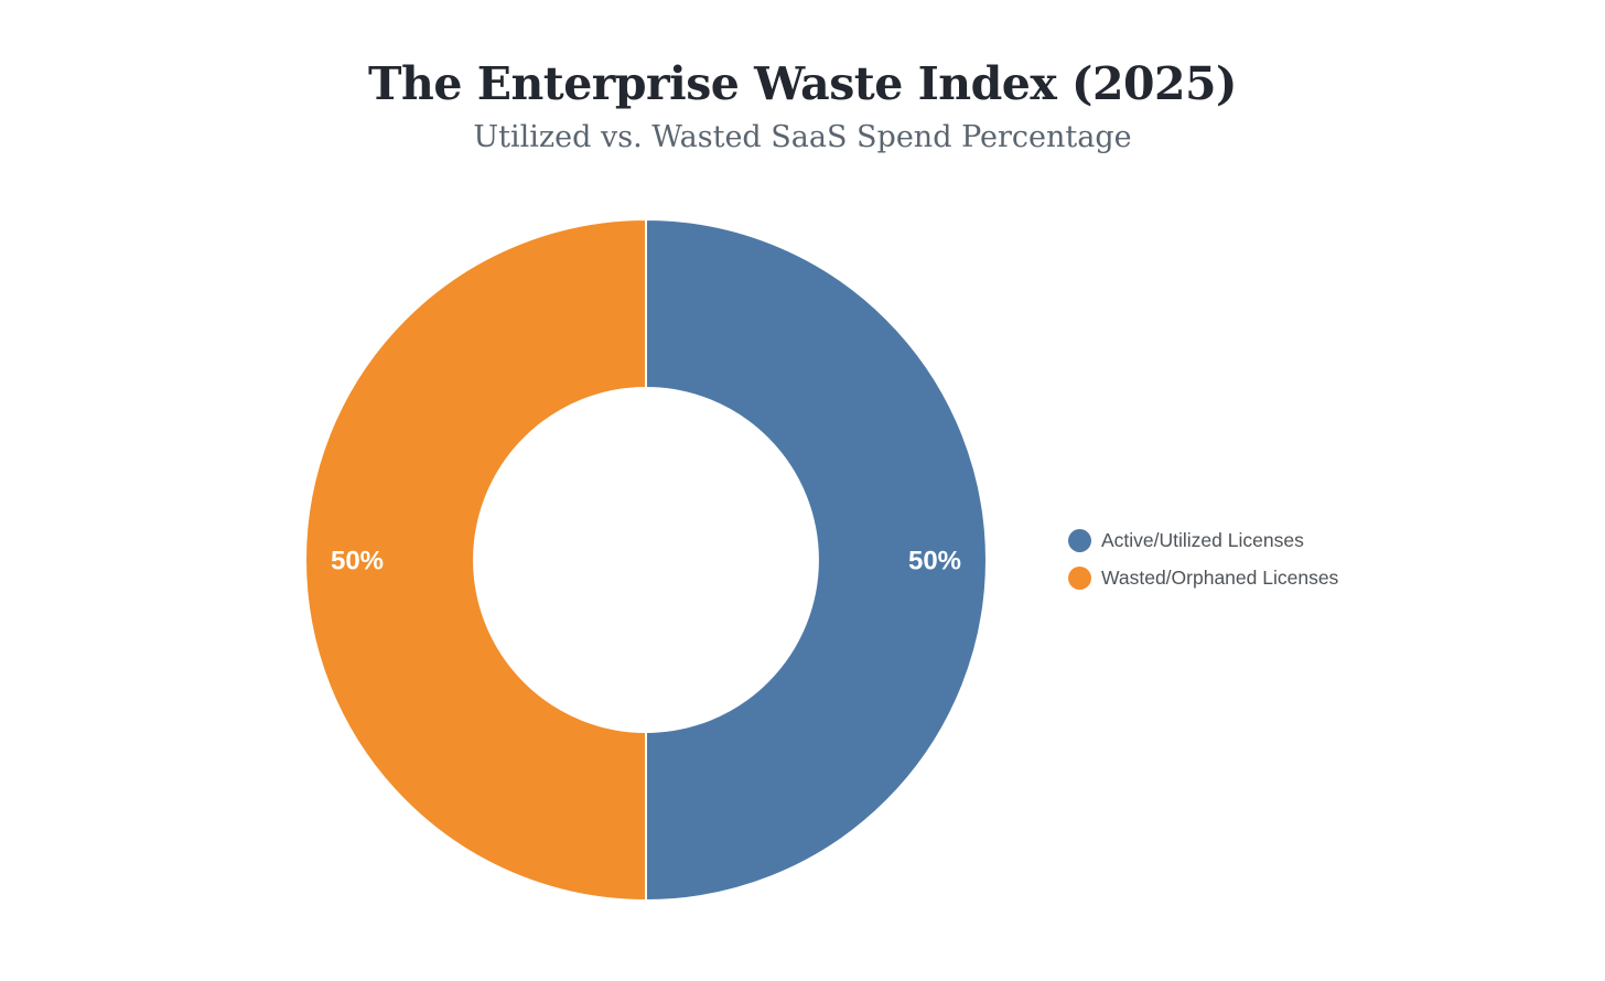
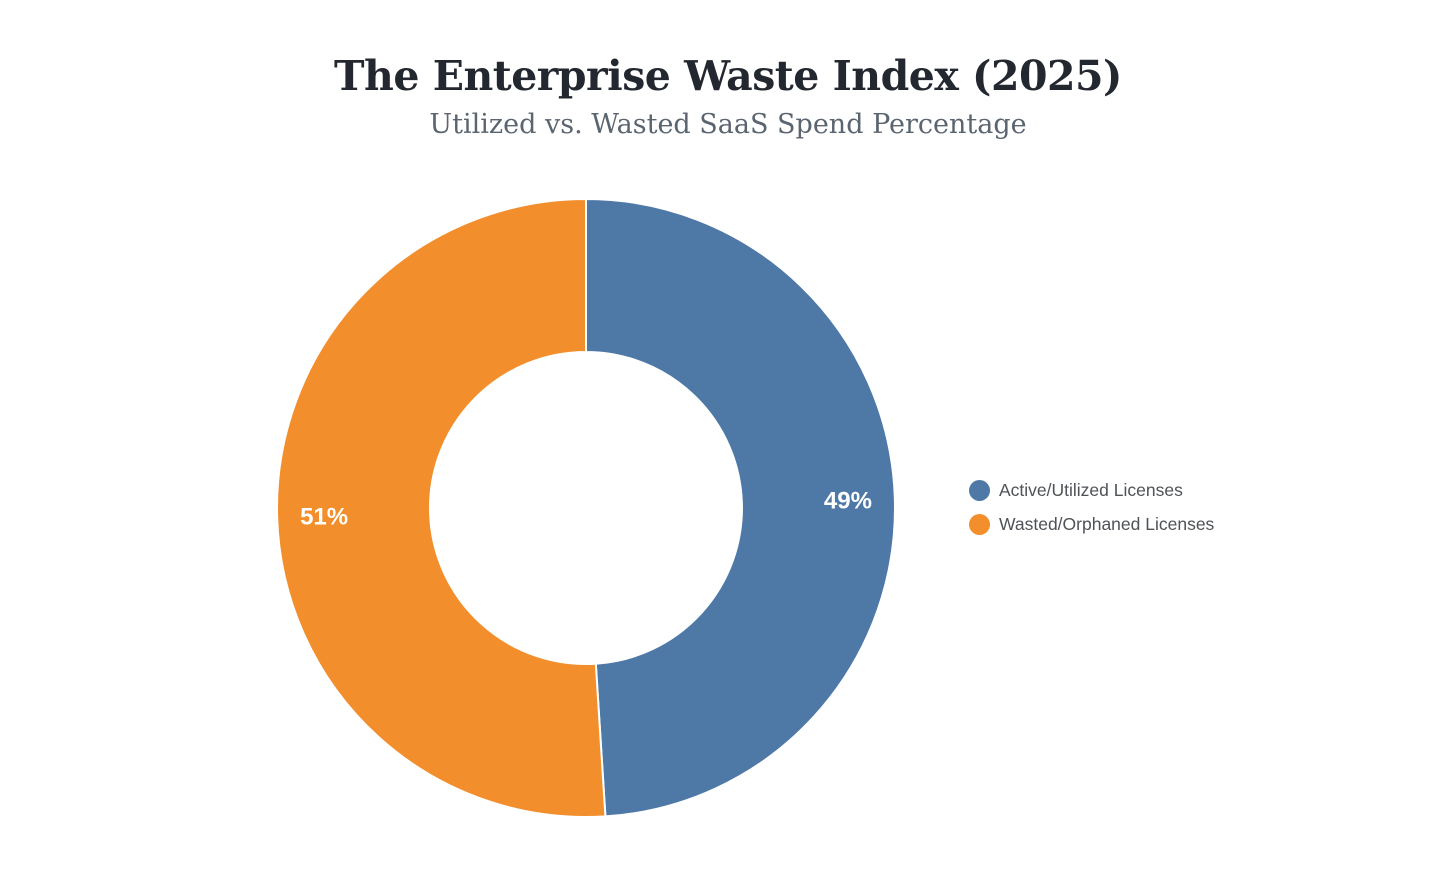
Active/Utilized Licenses: 50% -> 49%
Wasted/Orphaned Licenses: 50% -> 51%
